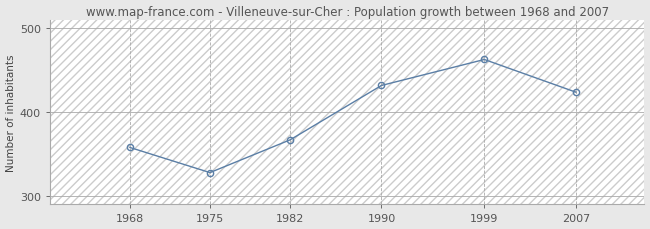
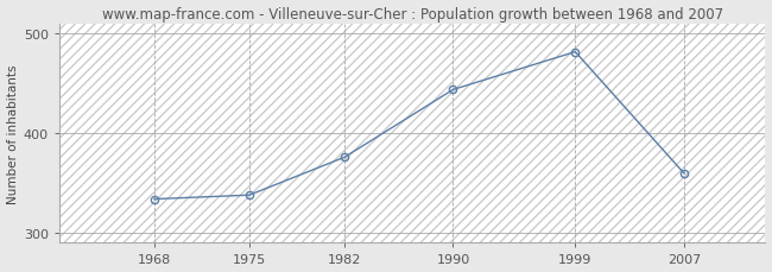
1968: 358 -> 334
1975: 328 -> 338
1982: 367 -> 376
1990: 432 -> 444
1999: 463 -> 482
2007: 424 -> 360
